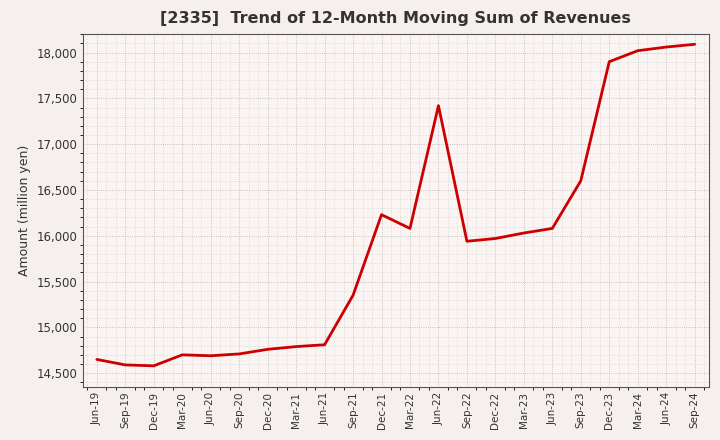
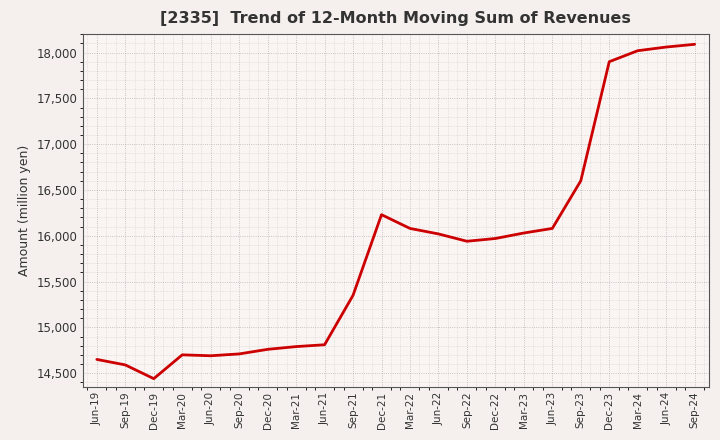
Dec-19: 14,580 -> 14,440
Jun-22: 17,420 -> 16,020
